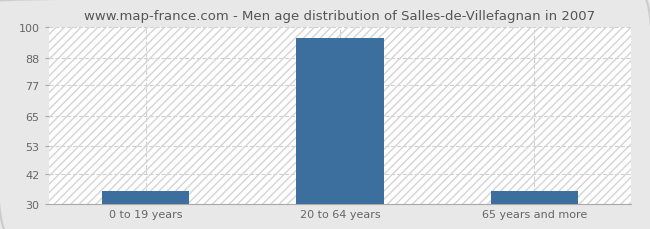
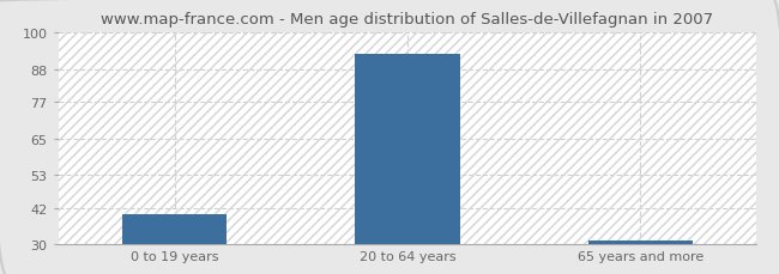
0 to 19 years: 35 -> 40
20 to 64 years: 96 -> 93
65 years and more: 35 -> 31
